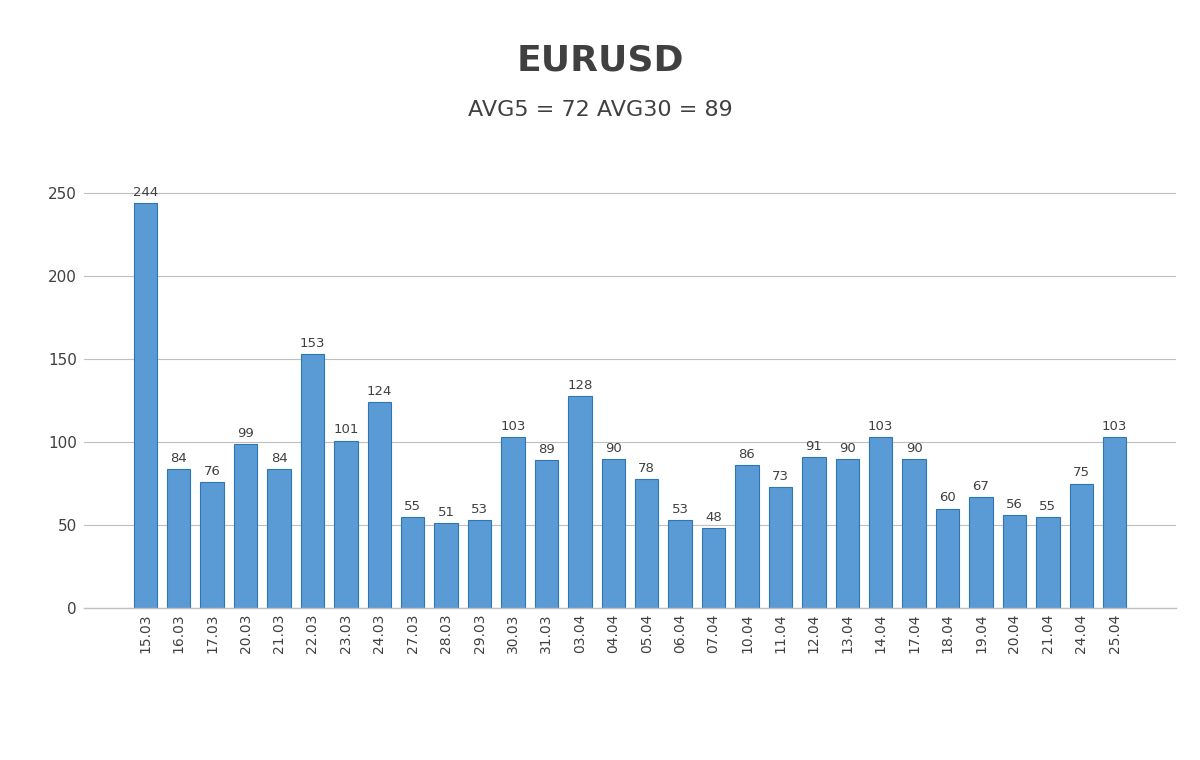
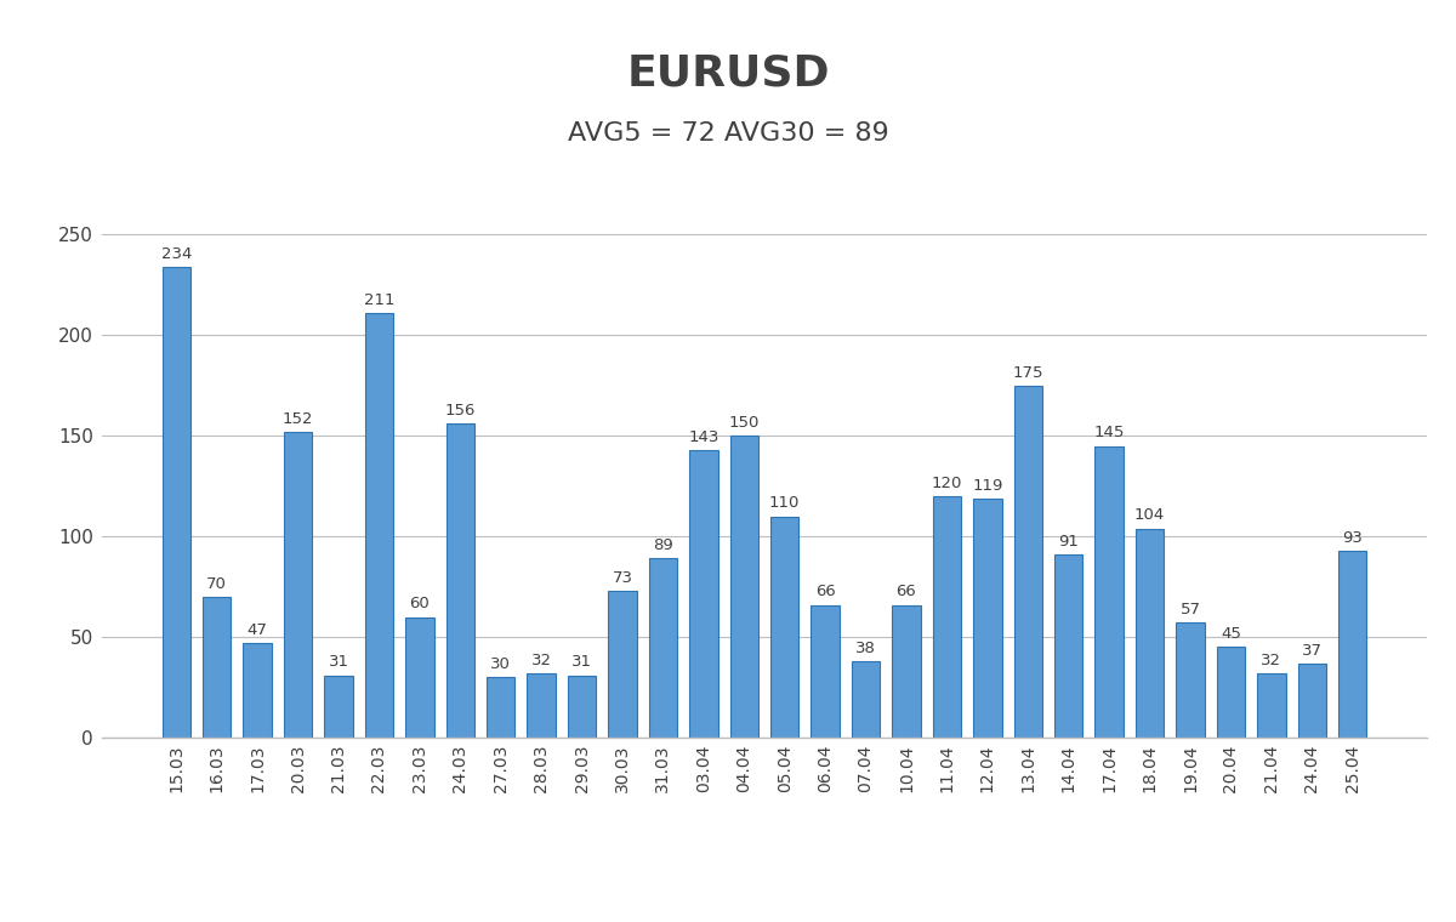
15.03: 244 -> 234
16.03: 84 -> 70
17.03: 76 -> 47
20.03: 99 -> 152
21.03: 84 -> 31
22.03: 153 -> 211
23.03: 101 -> 60
24.03: 124 -> 156
27.03: 55 -> 30
28.03: 51 -> 32
29.03: 53 -> 31
30.03: 103 -> 73
03.04: 128 -> 143
04.04: 90 -> 150
05.04: 78 -> 110
06.04: 53 -> 66
07.04: 48 -> 38
10.04: 86 -> 66
11.04: 73 -> 120
12.04: 91 -> 119
13.04: 90 -> 175
14.04: 103 -> 91
17.04: 90 -> 145
18.04: 60 -> 104
19.04: 67 -> 57
20.04: 56 -> 45
21.04: 55 -> 32
24.04: 75 -> 37
25.04: 103 -> 93
